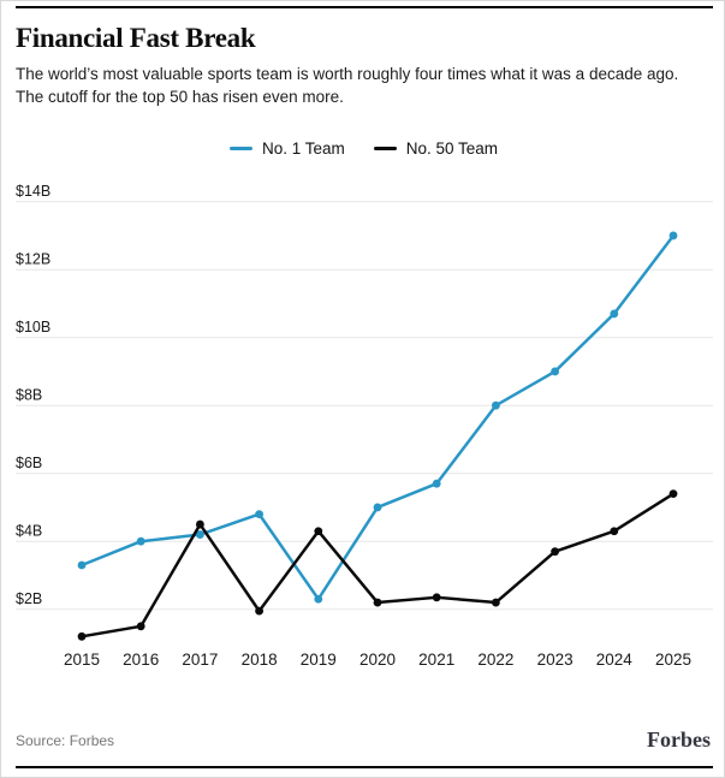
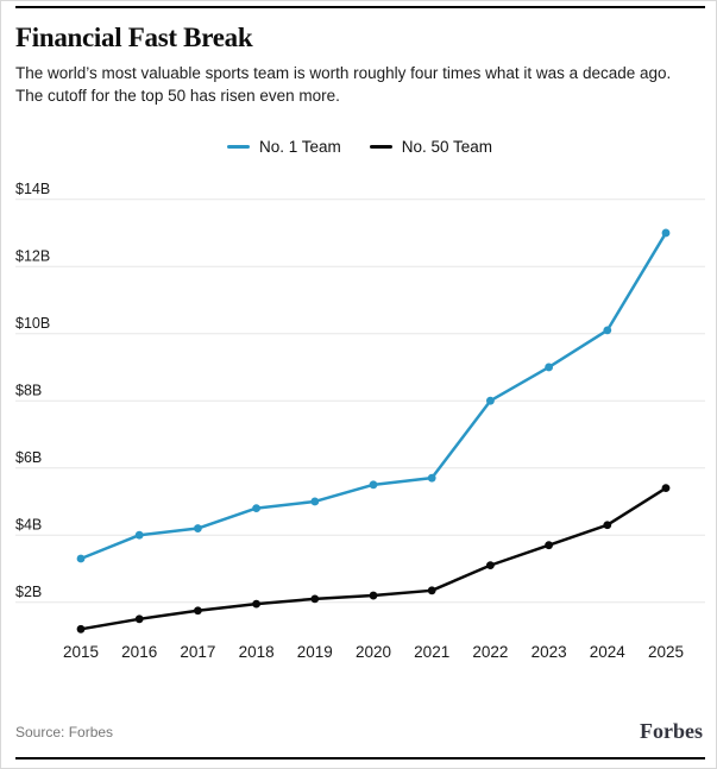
No. 50 Team/2017: $4.5B -> $1.8B
No. 1 Team/2019: $2.3B -> $5.0B
No. 50 Team/2019: $4.3B -> $2.1B
No. 1 Team/2020: $5.0B -> $5.5B
No. 50 Team/2022: $2.2B -> $3.1B
No. 1 Team/2024: $10.7B -> $10.1B
